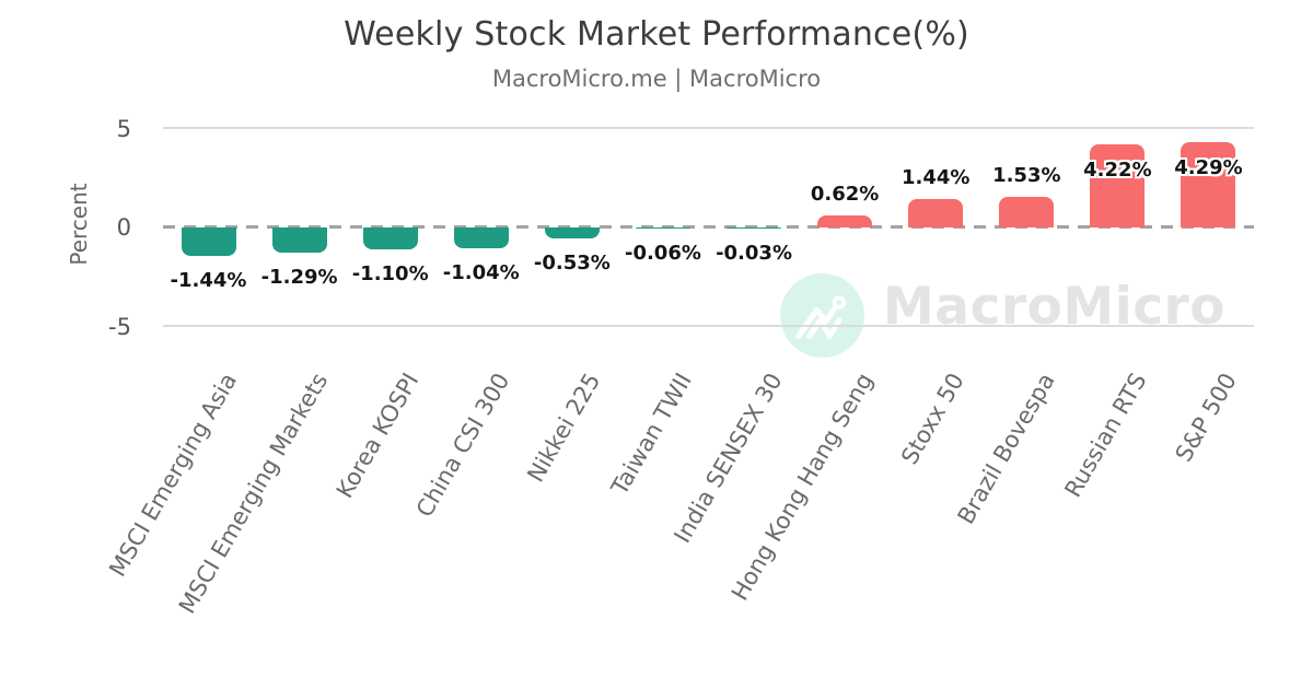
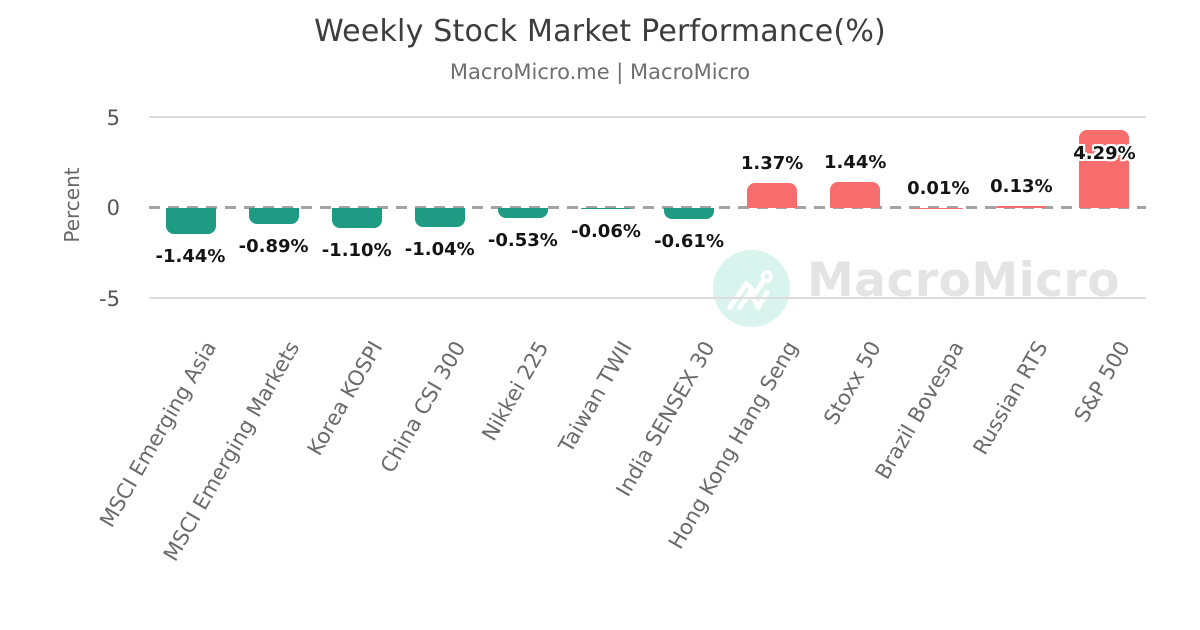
MSCI Emerging Markets: -1.29% -> -0.89%
India SENSEX 30: -0.03% -> -0.61%
Hong Kong Hang Seng: 0.62% -> 1.37%
Brazil Bovespa: 1.53% -> 0.01%
Russian RTS: 4.22% -> 0.13%
